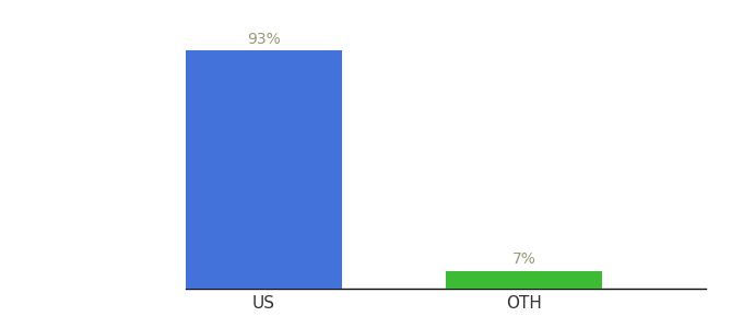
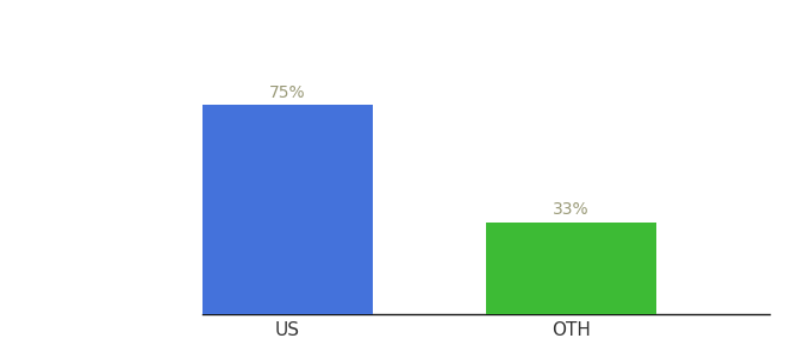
US: 93% -> 75%
OTH: 7% -> 33%
